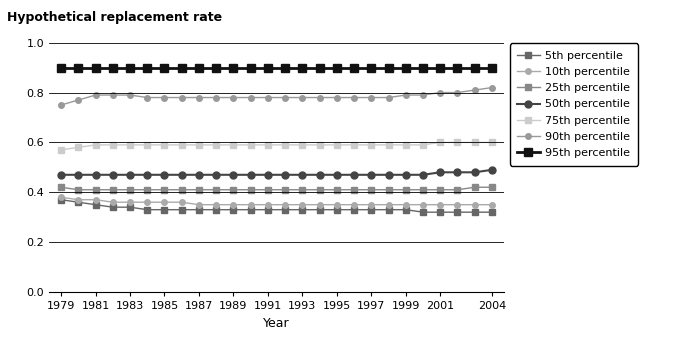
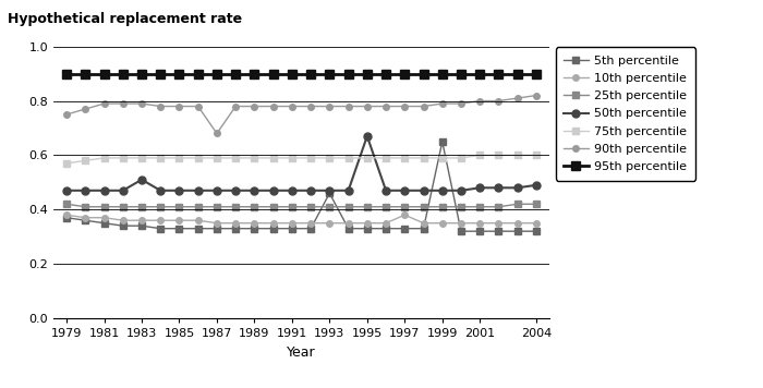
50th percentile/1983: 0.47 -> 0.51
90th percentile/1987: 0.78 -> 0.68
5th percentile/1993: 0.33 -> 0.46
50th percentile/1995: 0.47 -> 0.67
10th percentile/1997: 0.35 -> 0.38
5th percentile/1999: 0.33 -> 0.65
